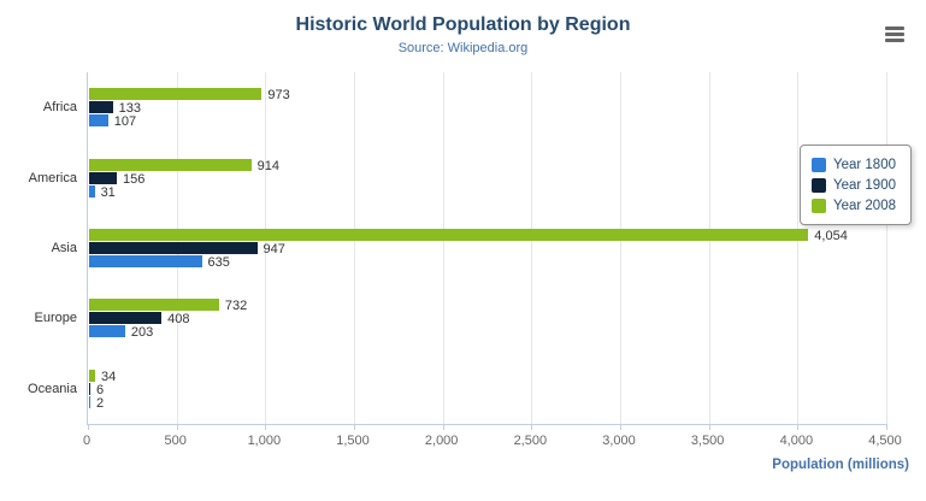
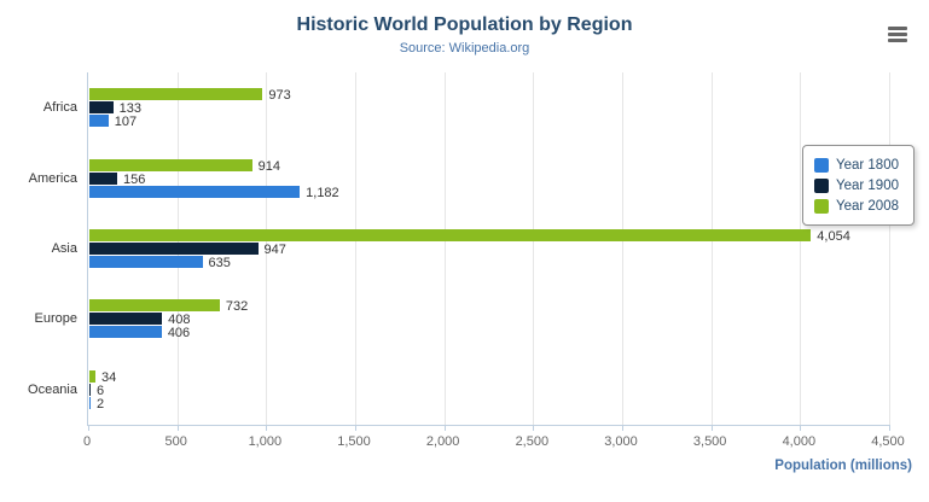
Year 1800/America: 31 -> 1,182
Year 1800/Europe: 203 -> 406
